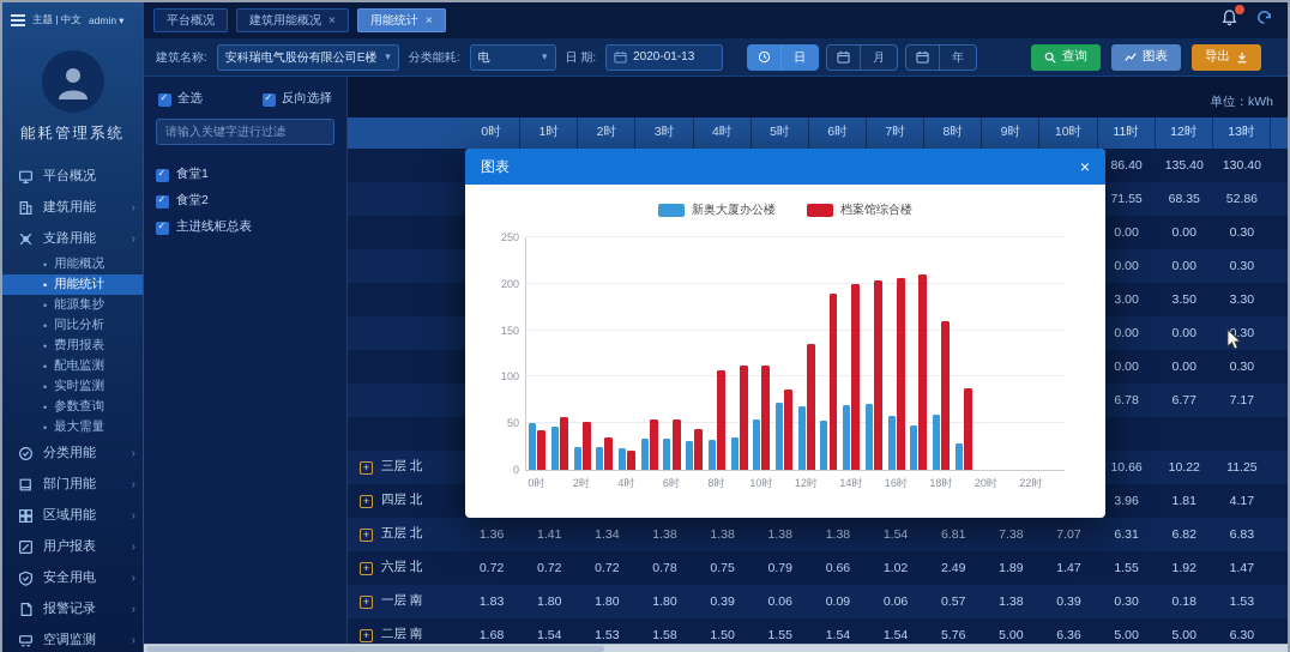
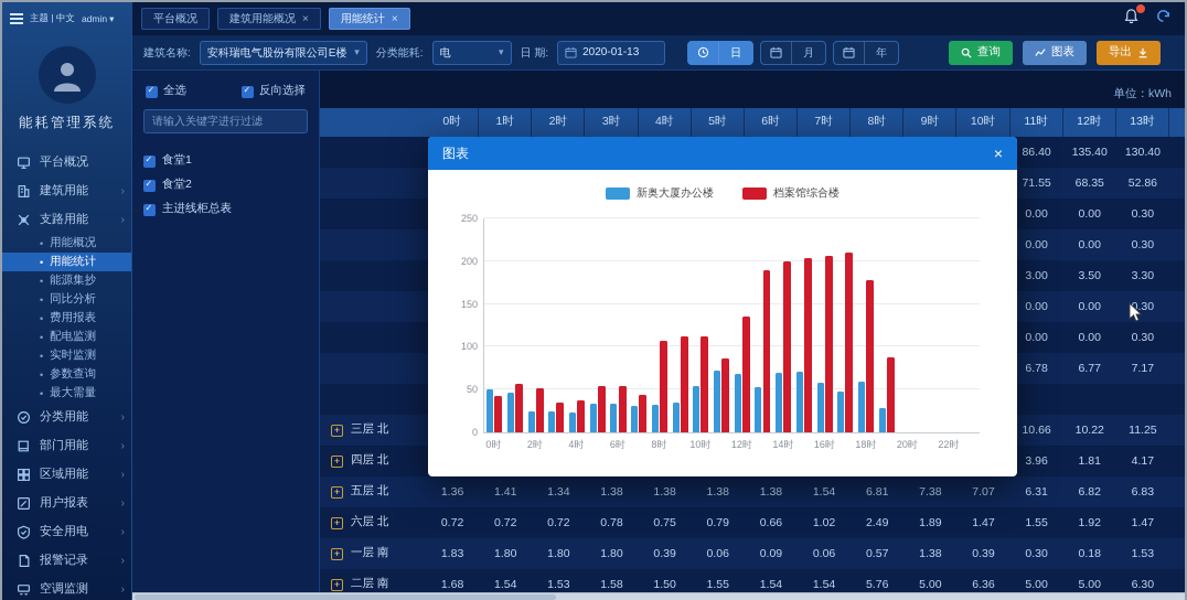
档案馆综合楼/4时: 20 -> 40
档案馆综合楼/18时: 160 -> 180
